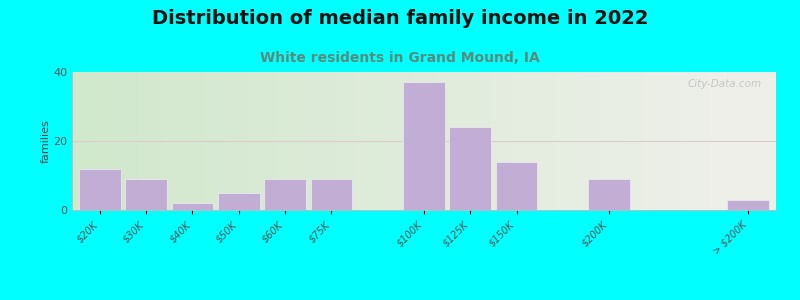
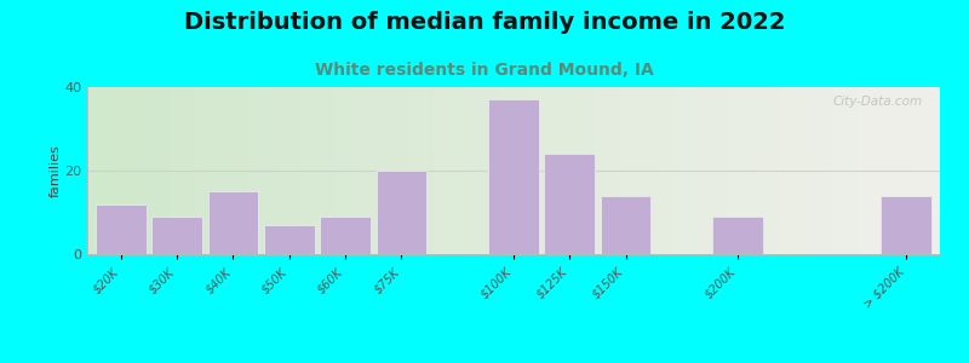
$40K: 2 -> 15
$50K: 5 -> 7
$75K: 9 -> 20
> $200K: 3 -> 14
